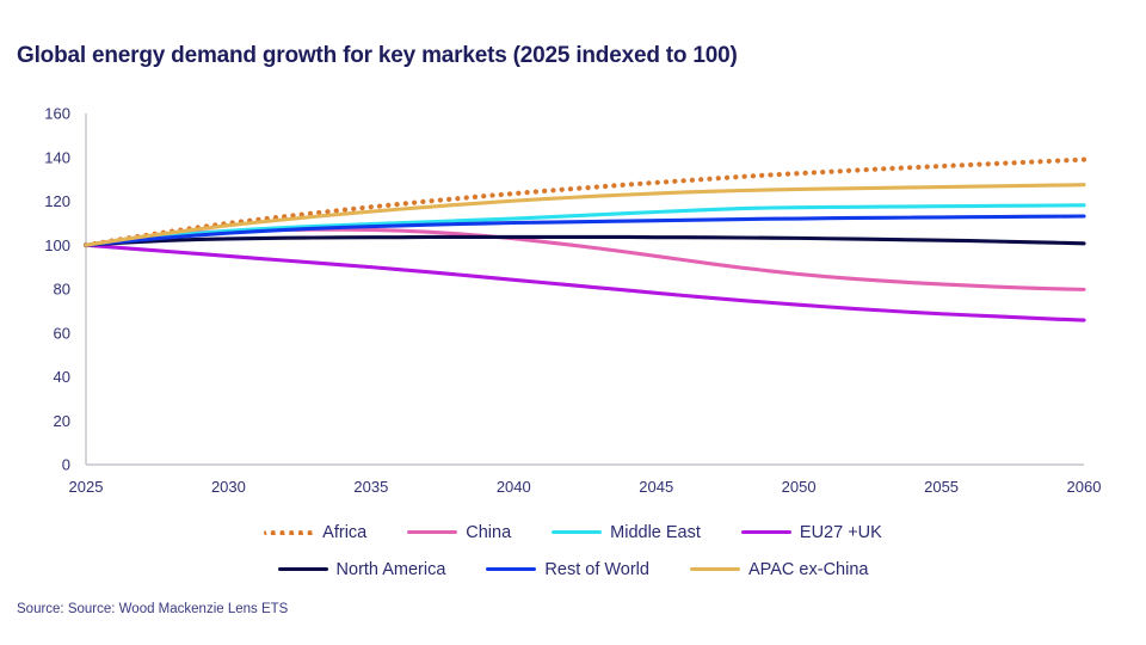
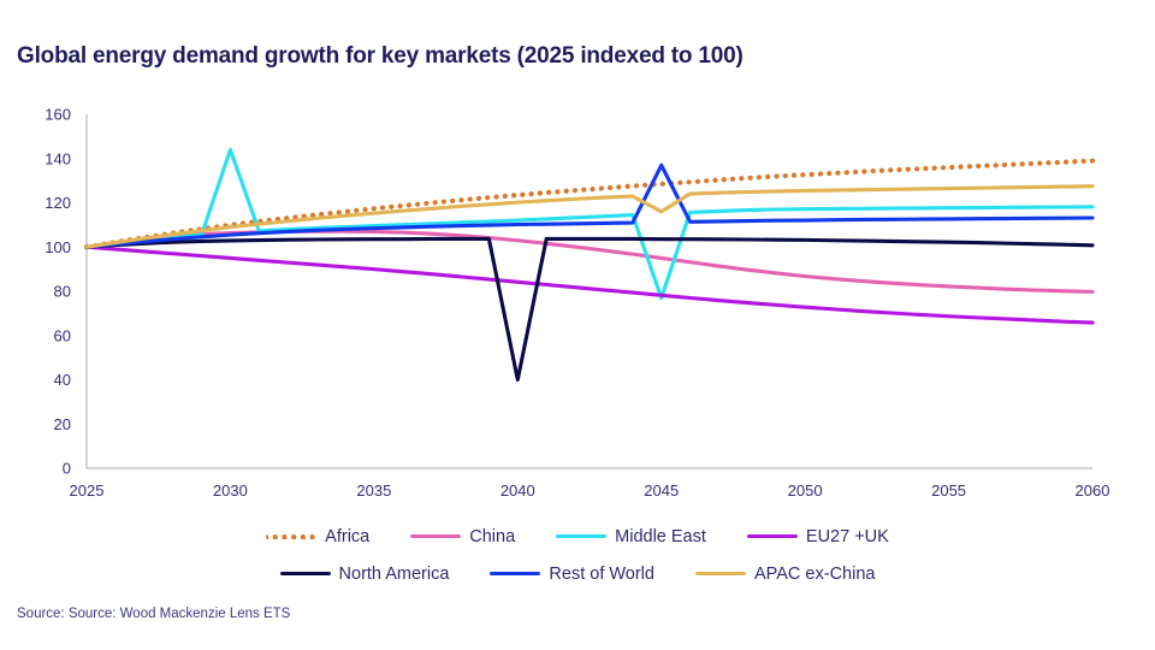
Middle East/2030: 106 -> 144
North America/2040: 104 -> 40
Middle East/2045: 115 -> 77
Rest of World/2045: 111 -> 137
APAC ex-China/2045: 124 -> 116
